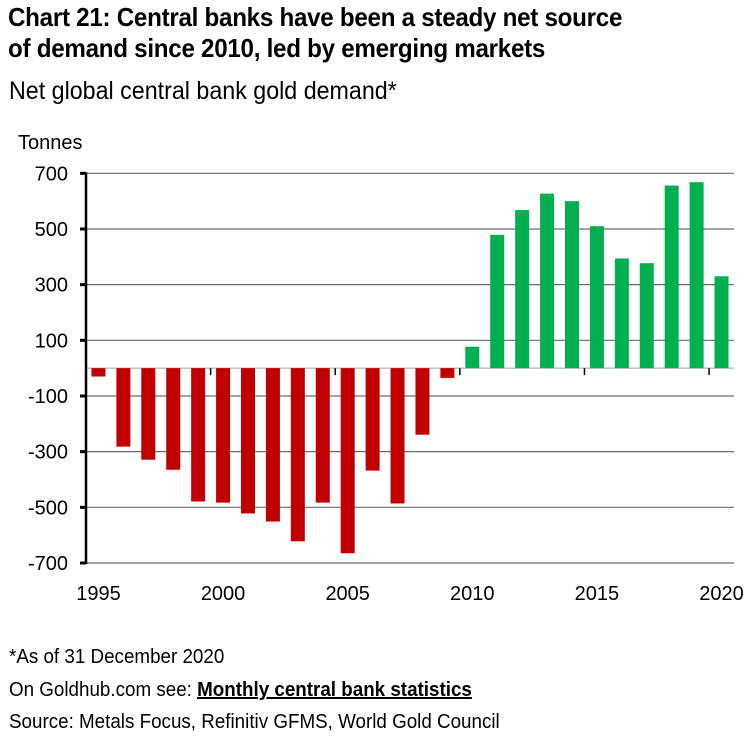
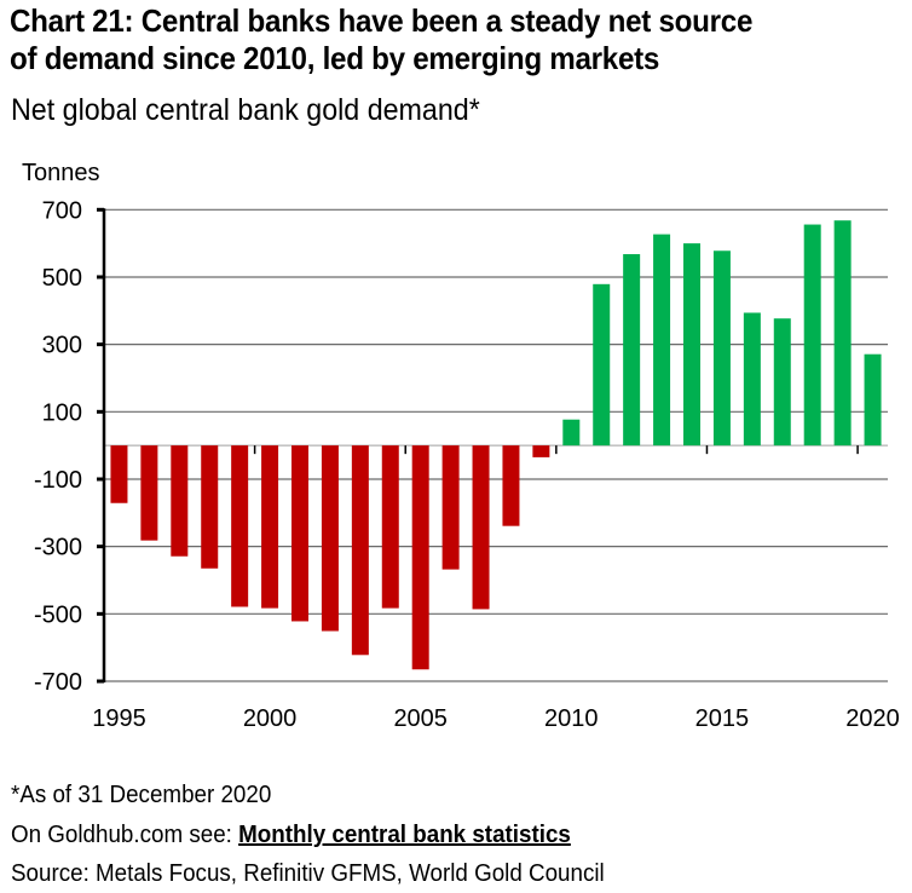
1995: -30 -> -170
2015: 510 -> 580
2020: 330 -> 270
